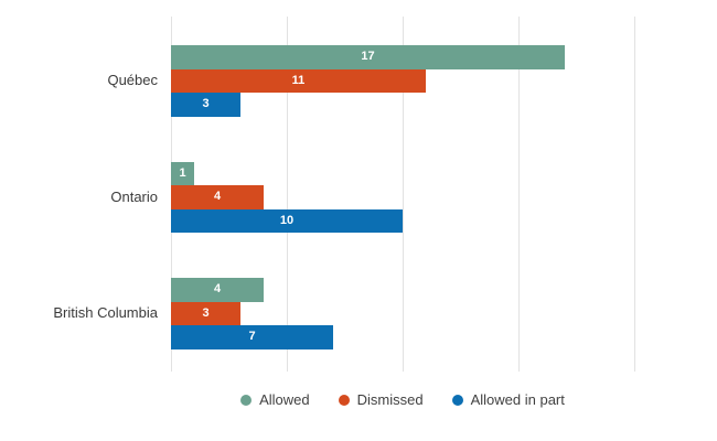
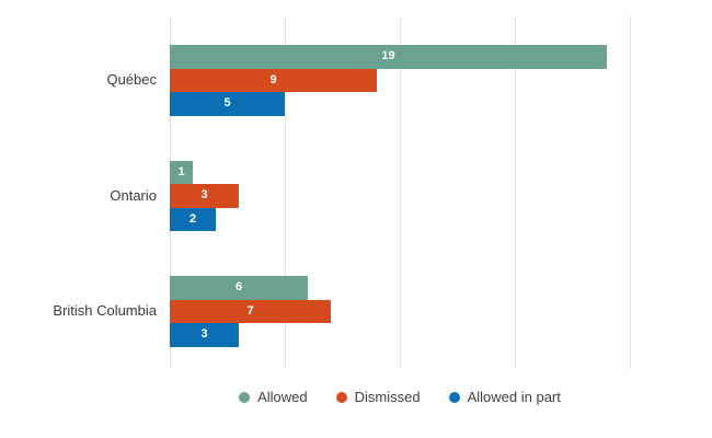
Allowed/Québec: 17 -> 19
Dismissed/Québec: 11 -> 9
Allowed in part/Québec: 3 -> 5
Dismissed/Ontario: 4 -> 3
Allowed in part/Ontario: 10 -> 2
Allowed/British Columbia: 4 -> 6
Dismissed/British Columbia: 3 -> 7
Allowed in part/British Columbia: 7 -> 3
